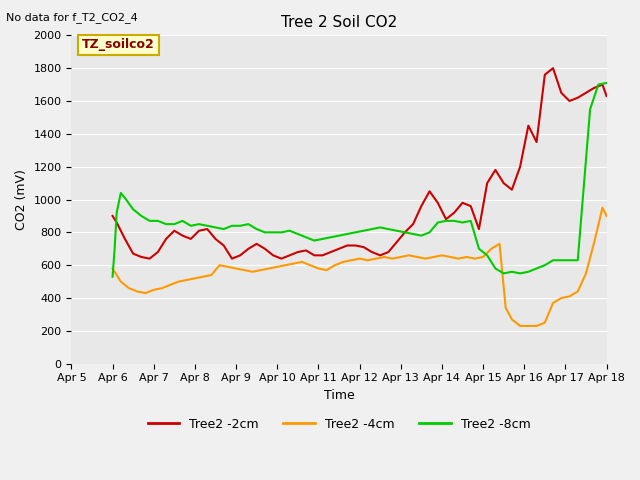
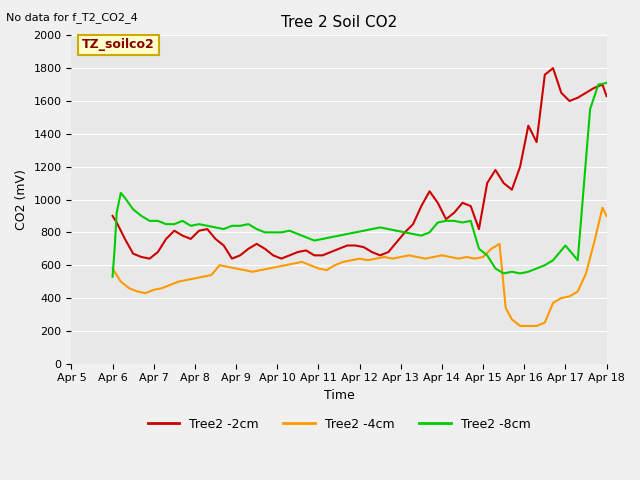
Tree2 -8cm/Apr 17: 630 -> 720
